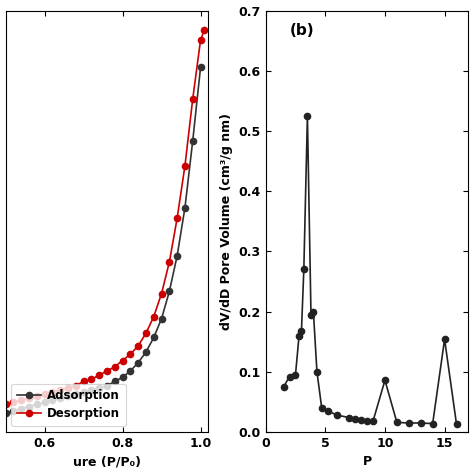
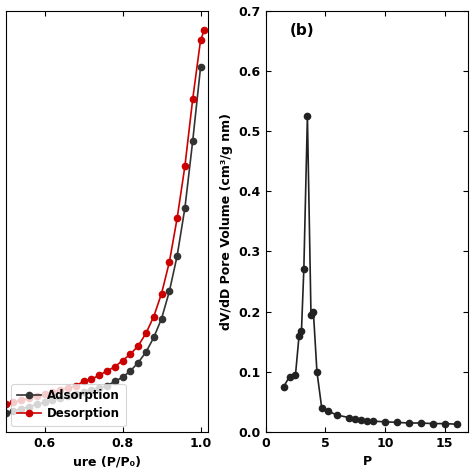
10: 0.086 -> 0.017
15: 0.154 -> 0.014
